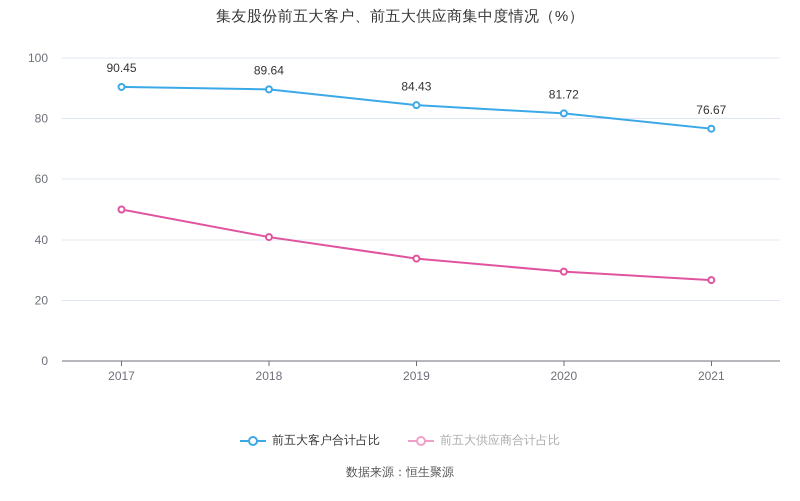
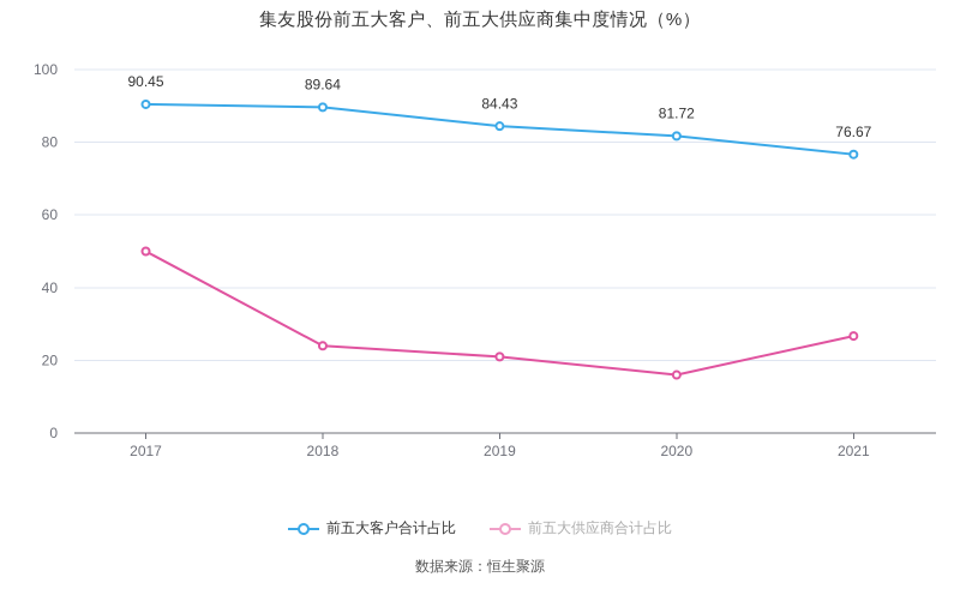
前五大供应商合计占比/2018: 41 -> 24
前五大供应商合计占比/2019: 34 -> 21
前五大供应商合计占比/2020: 30 -> 16
